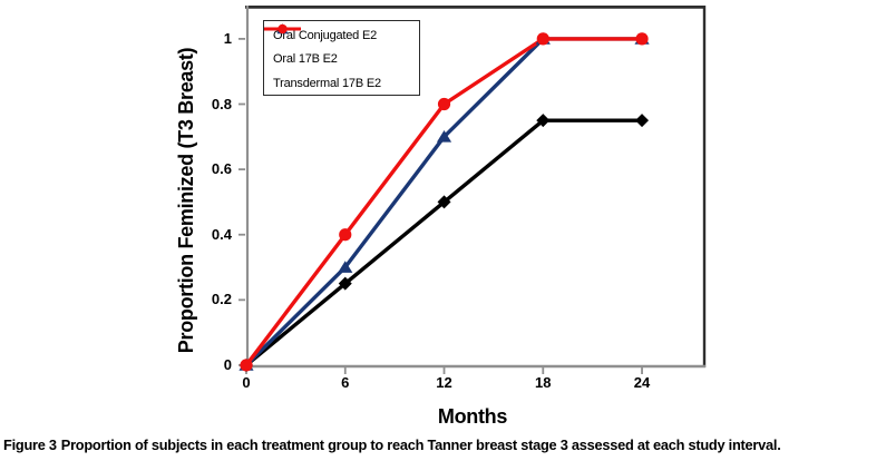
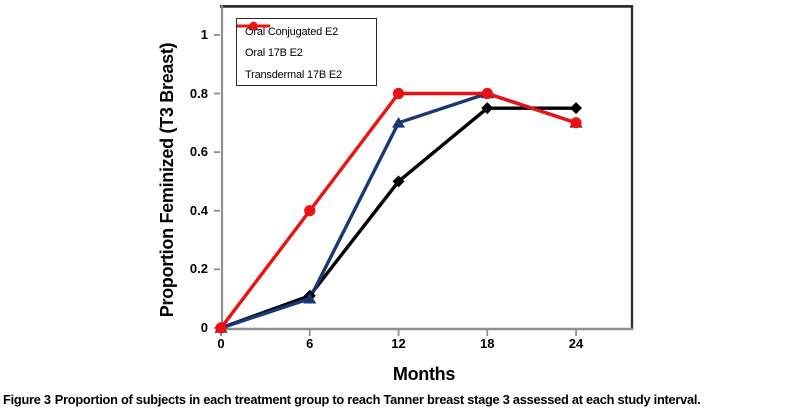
Oral Conjugated E2/6: 0.25 -> 0.11
Oral 17B E2/6: 0.3 -> 0.1
Oral 17B E2/18: 1.0 -> 0.8
Transdermal 17B E2/18: 1.0 -> 0.8
Oral 17B E2/24: 1.0 -> 0.7
Transdermal 17B E2/24: 1.0 -> 0.7
